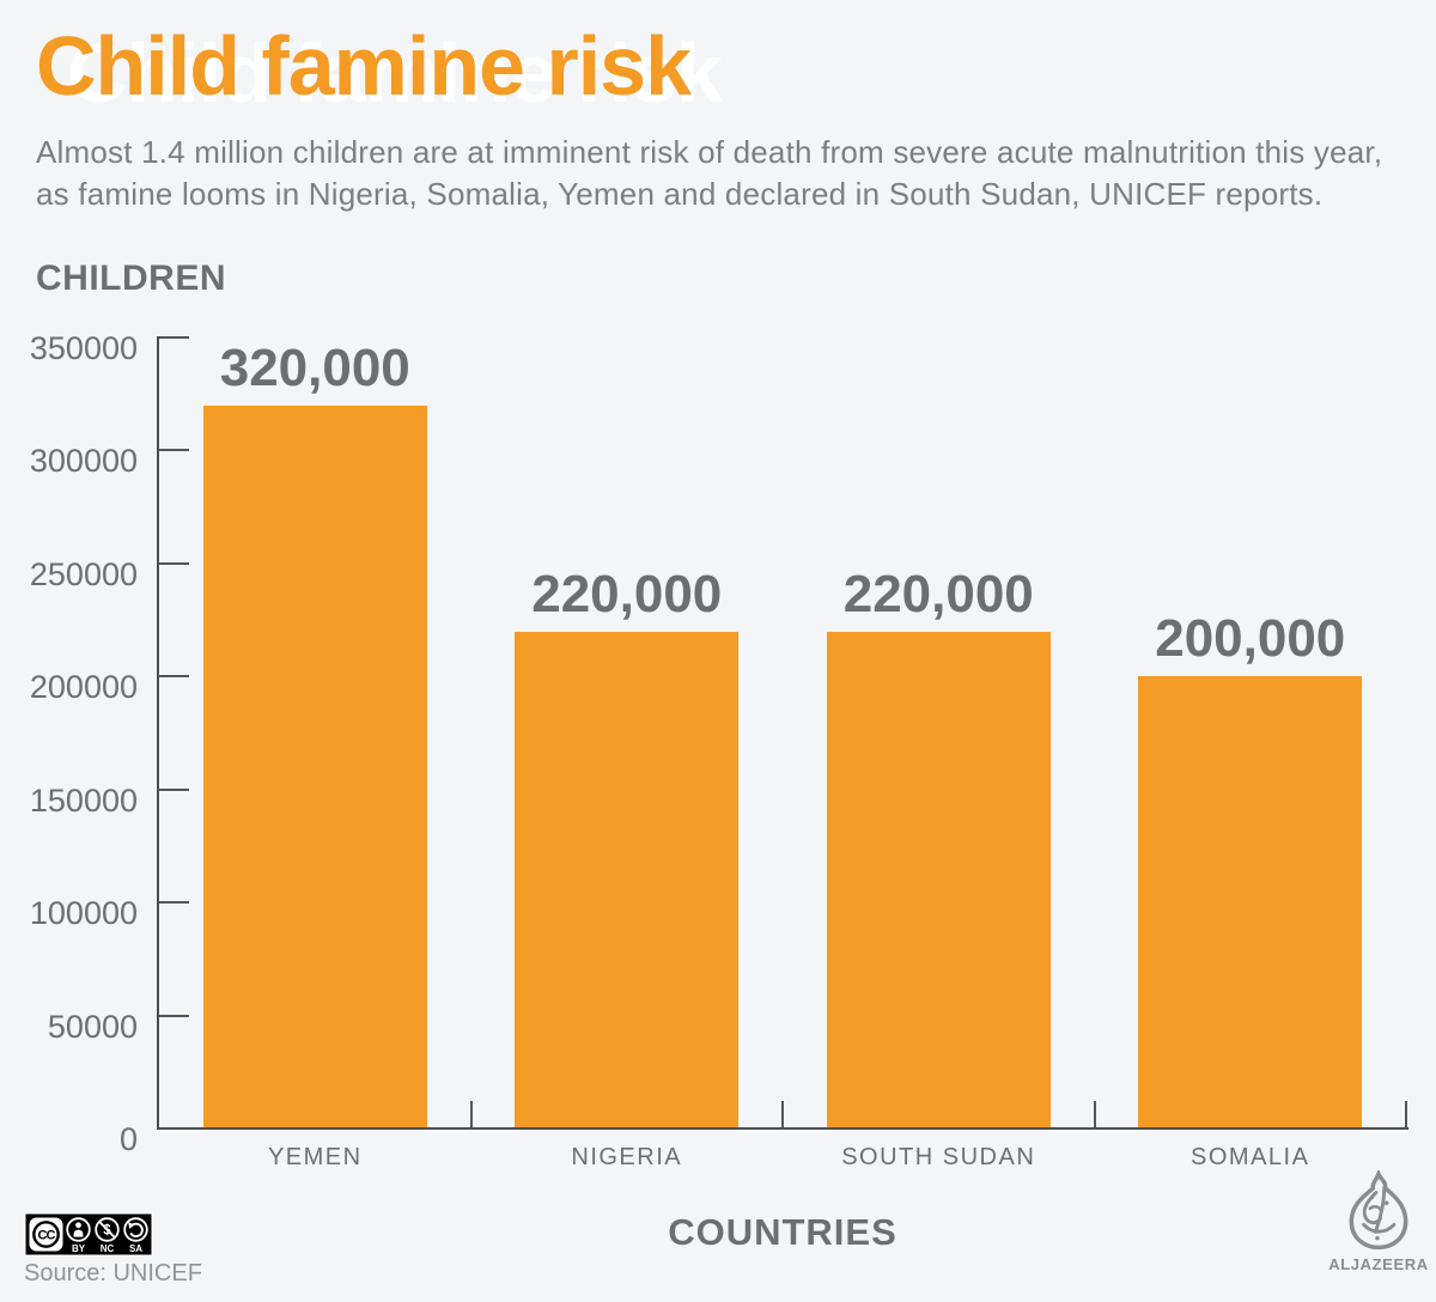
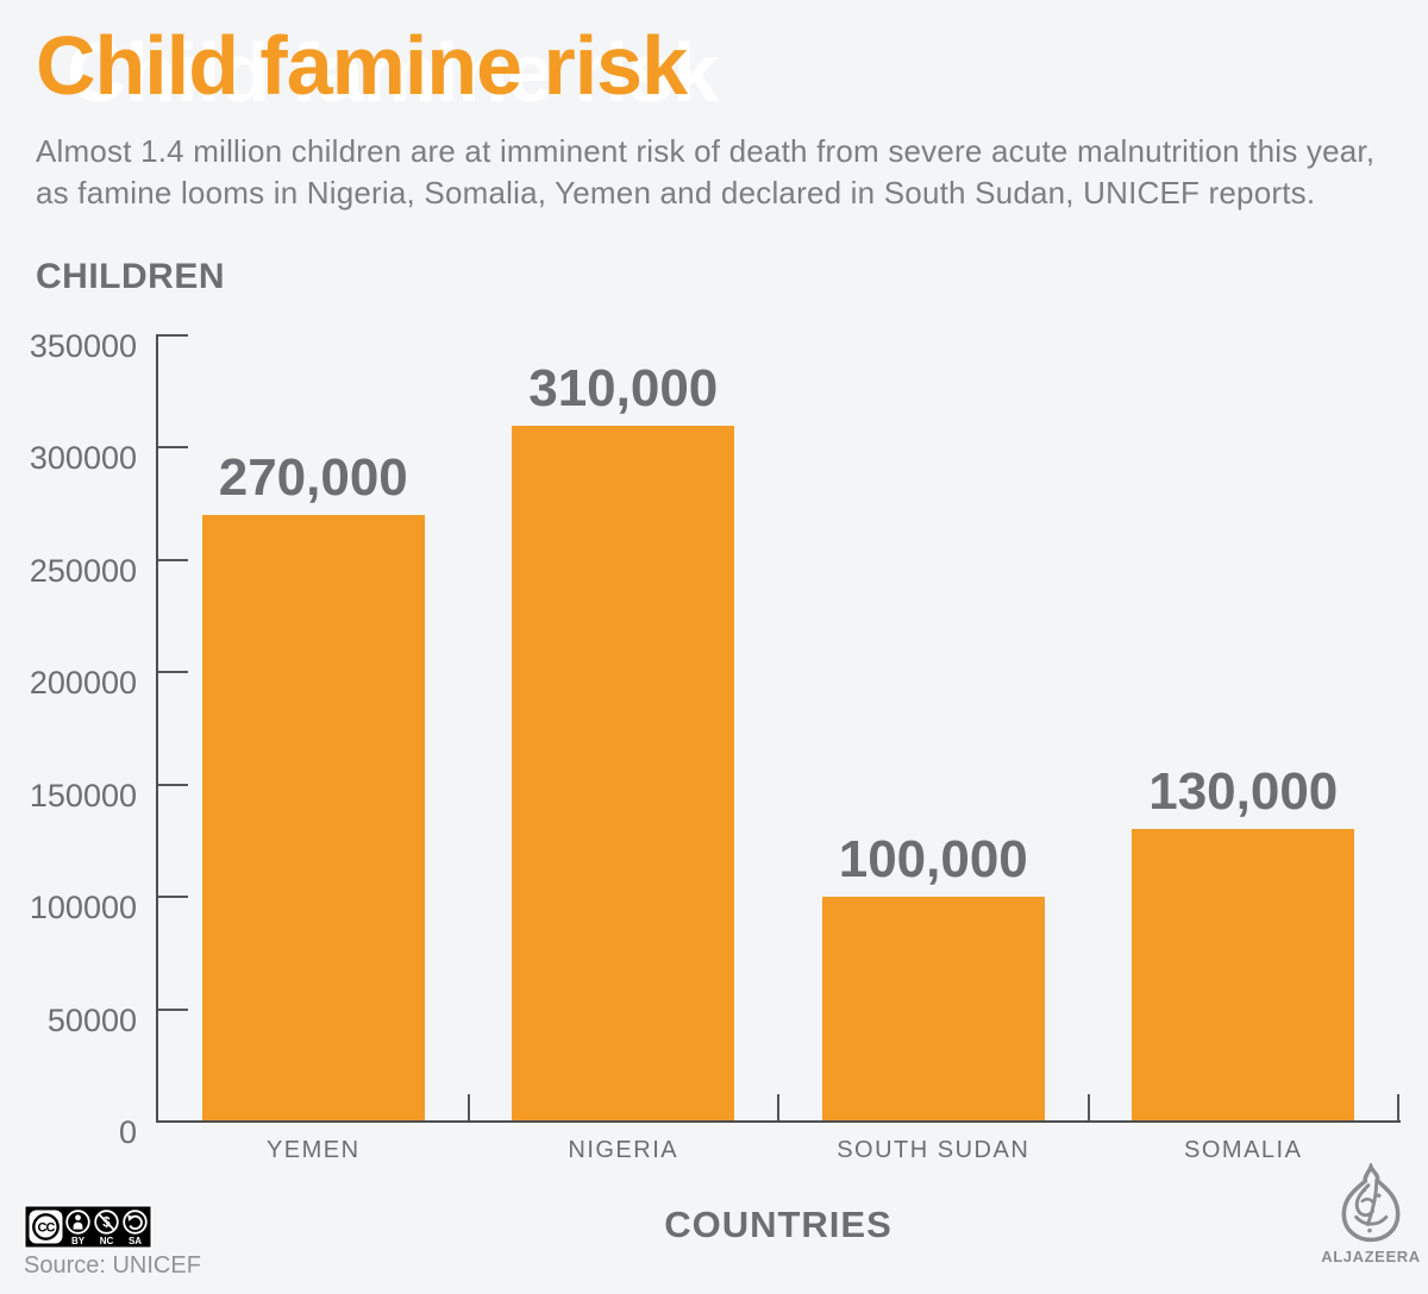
YEMEN: 320,000 -> 270,000
NIGERIA: 220,000 -> 310,000
SOUTH SUDAN: 220,000 -> 100,000
SOMALIA: 200,000 -> 130,000
